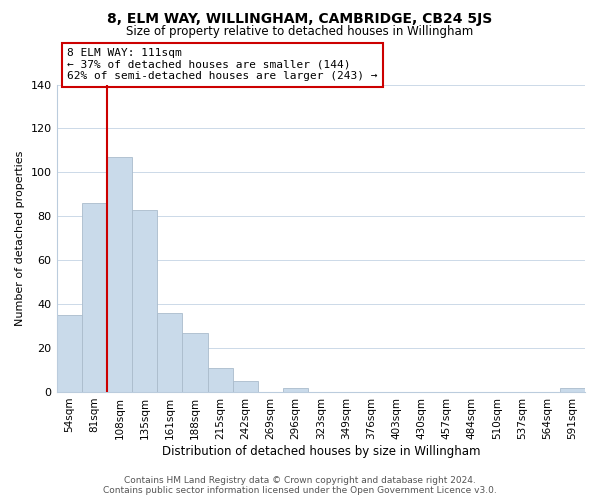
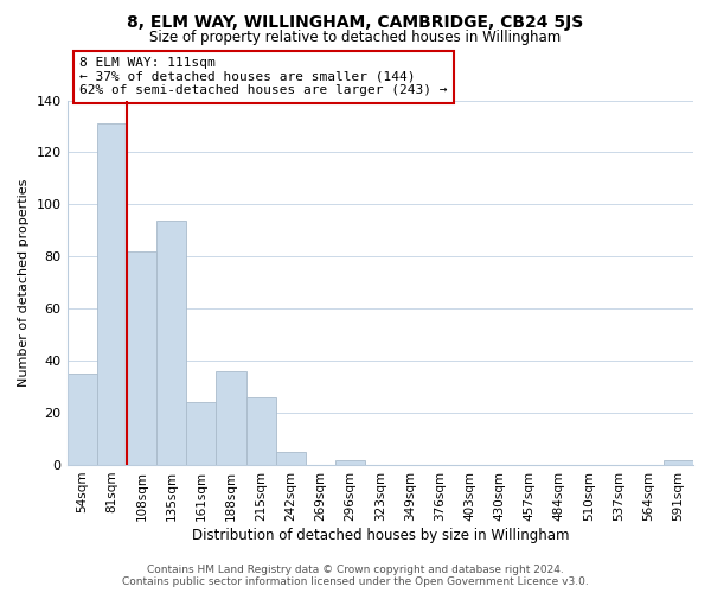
81sqm: 86 -> 131
108sqm: 107 -> 82
135sqm: 83 -> 94
161sqm: 36 -> 24
188sqm: 27 -> 36
215sqm: 11 -> 26
